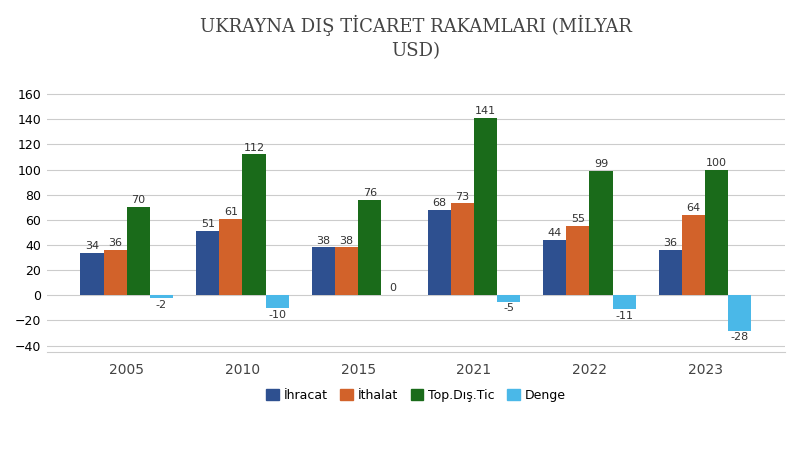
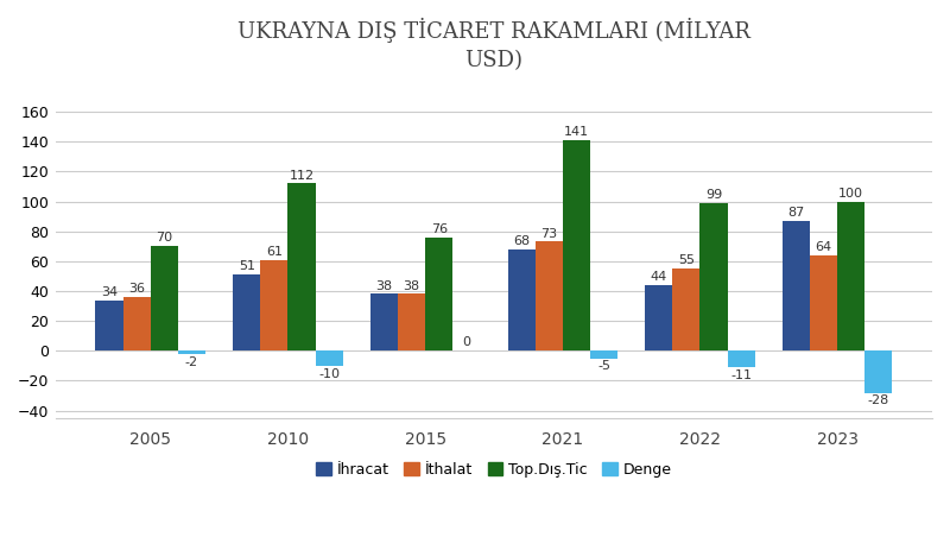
İhracat/2023: 36 -> 87
